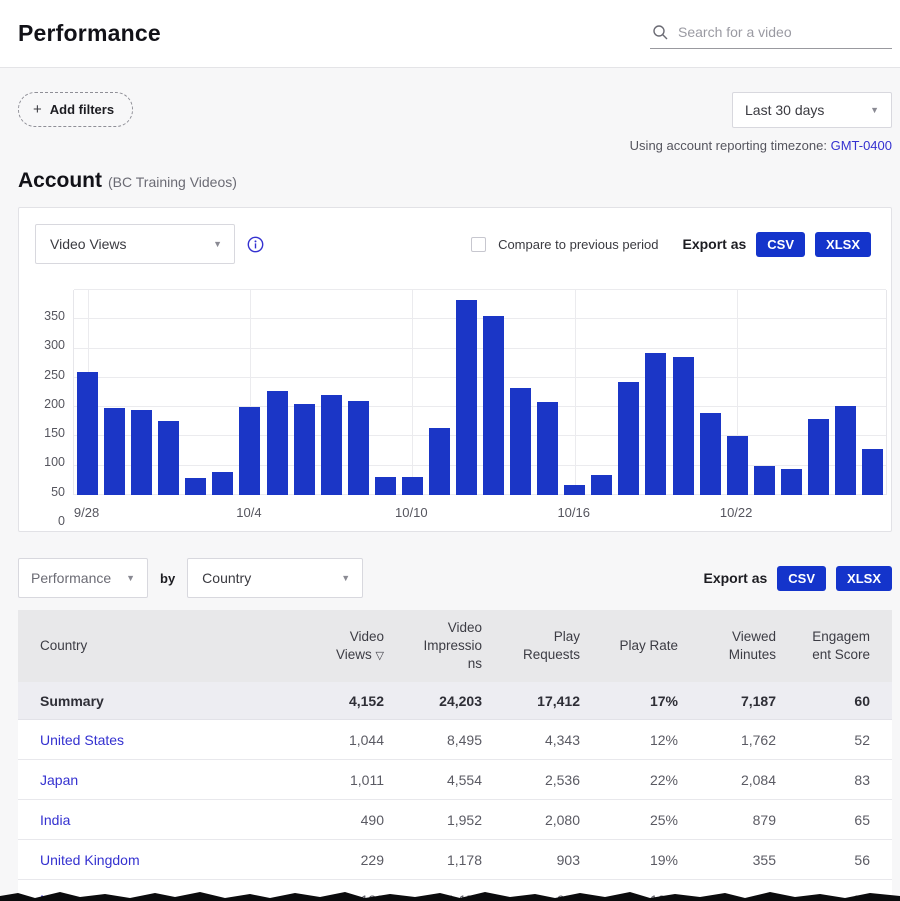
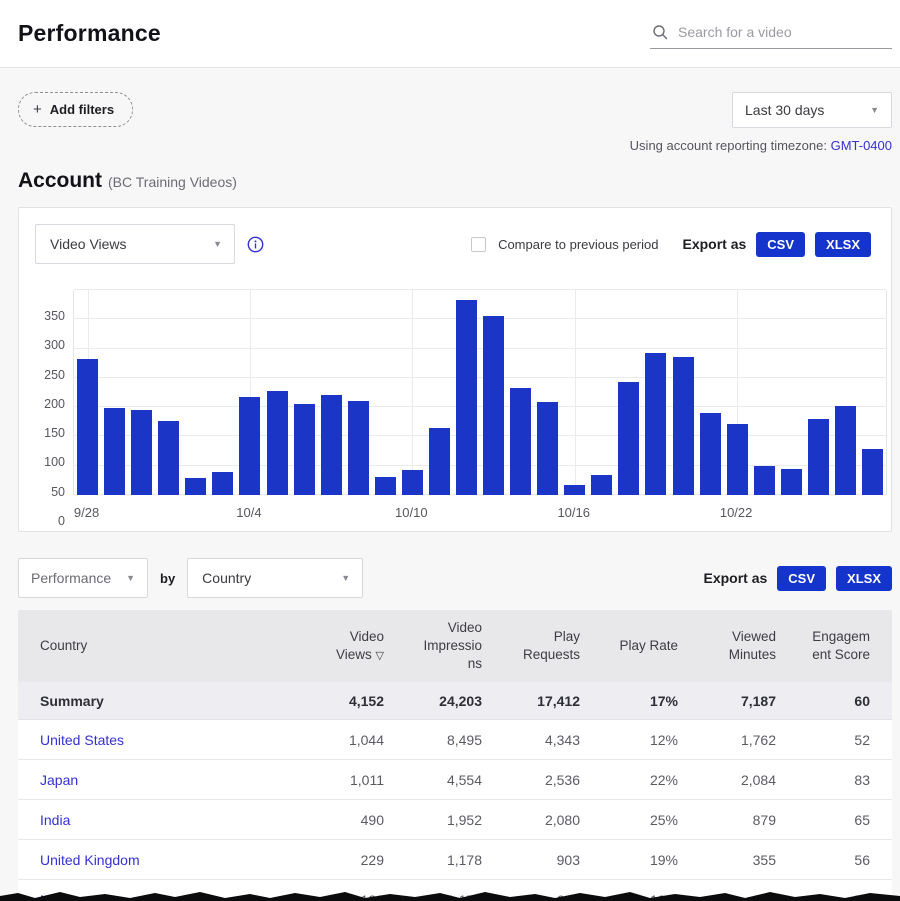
9/28: 210 -> 230
10/4: 150 -> 170
10/10: 30 -> 40
10/22: 100 -> 120
